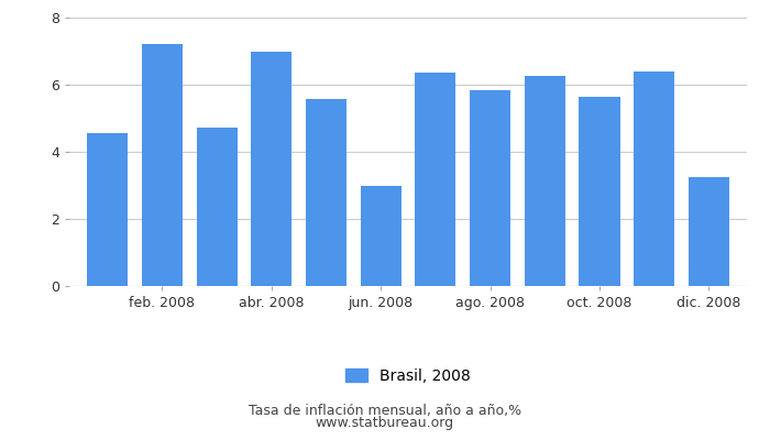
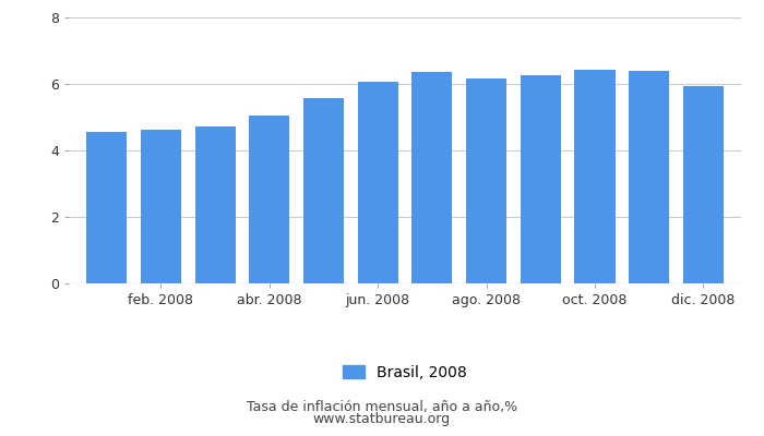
feb. 2008: 7.20 -> 4.61
abr. 2008: 7.00 -> 5.04
jun. 2008: 3.00 -> 6.06
ago. 2008: 5.85 -> 6.17
oct. 2008: 5.65 -> 6.41
dic. 2008: 3.25 -> 5.92
